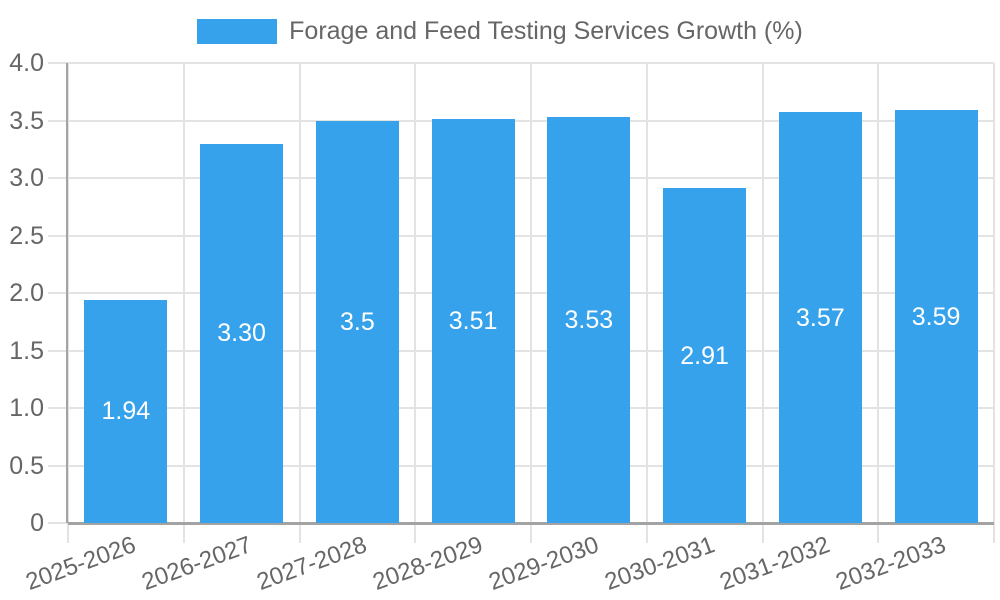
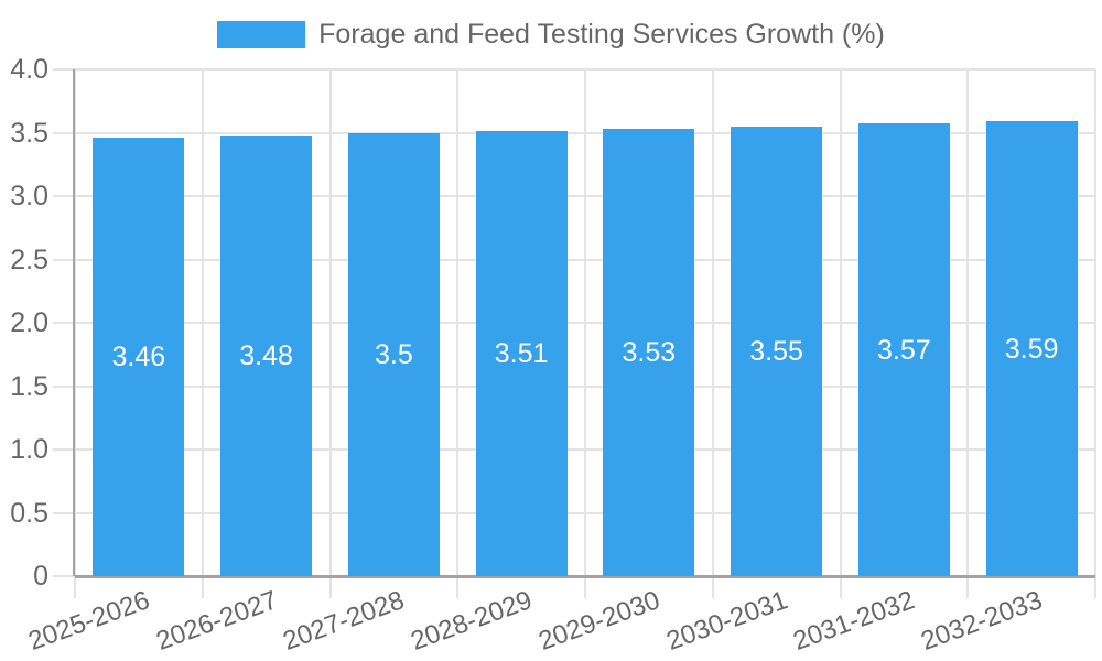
2025-2026: 1.94 -> 3.46
2026-2027: 3.30 -> 3.48
2030-2031: 2.91 -> 3.55
